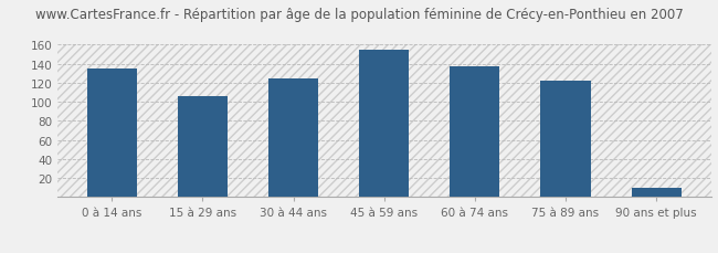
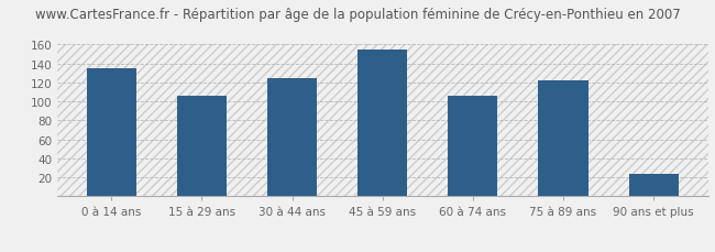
60 à 74 ans: 137 -> 106
90 ans et plus: 10 -> 24
